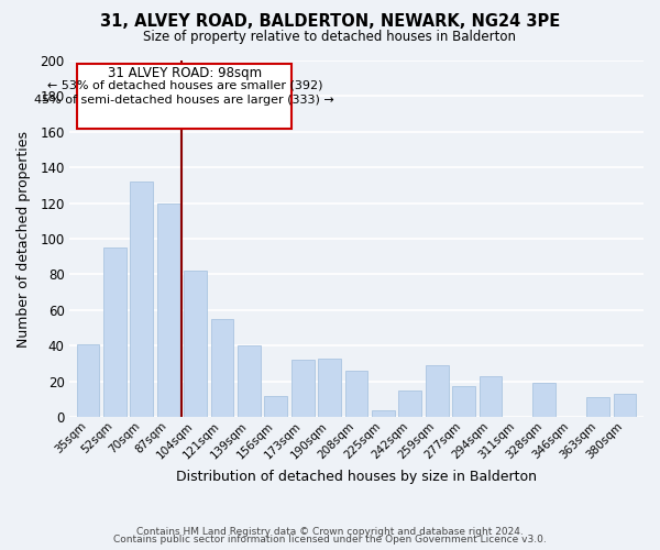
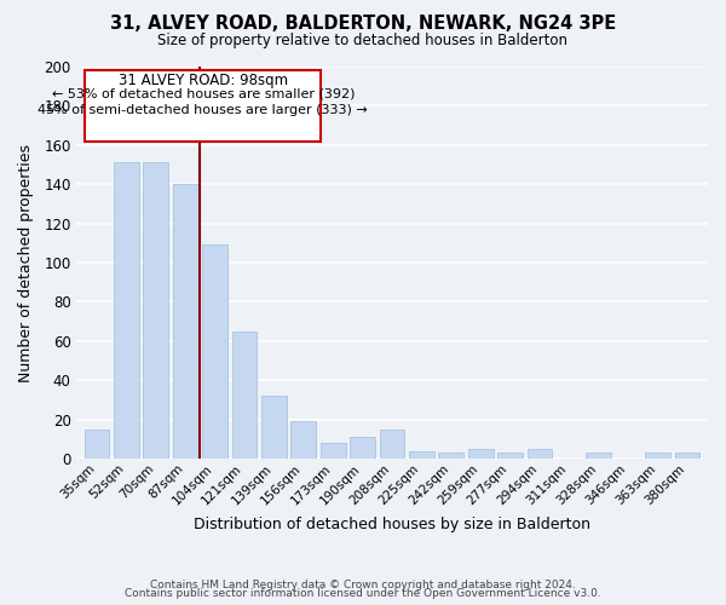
35sqm: 41 -> 15
52sqm: 95 -> 151
70sqm: 132 -> 151
87sqm: 120 -> 140
104sqm: 82 -> 109
121sqm: 55 -> 65
139sqm: 40 -> 32
156sqm: 12 -> 19
173sqm: 32 -> 8
190sqm: 33 -> 11
208sqm: 26 -> 15
242sqm: 15 -> 3
259sqm: 29 -> 5
277sqm: 17 -> 3
294sqm: 23 -> 5
328sqm: 19 -> 3
363sqm: 11 -> 3
380sqm: 13 -> 3
